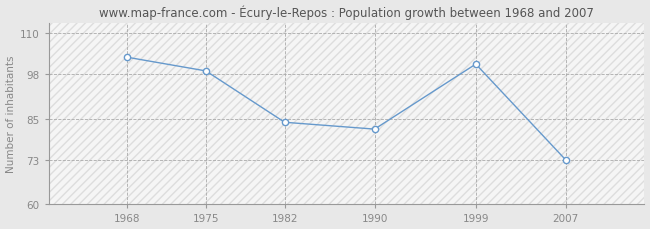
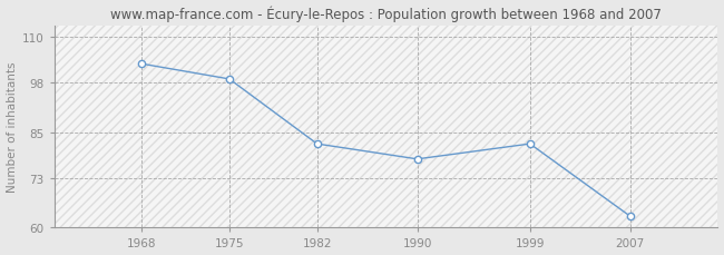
1982: 84 -> 82
1990: 82 -> 78
1999: 101 -> 82
2007: 73 -> 63
